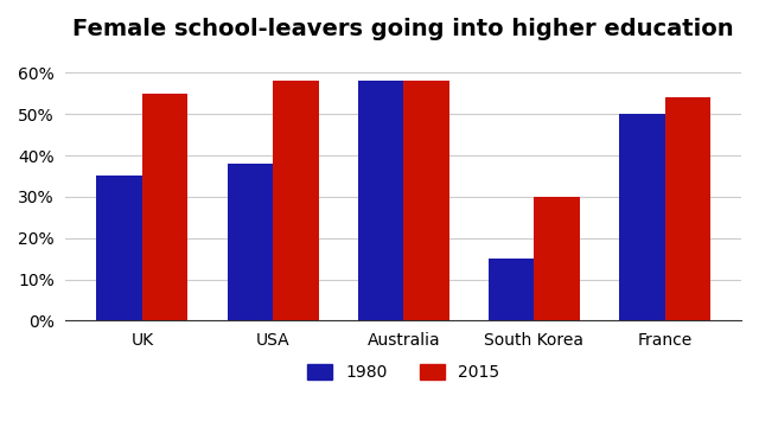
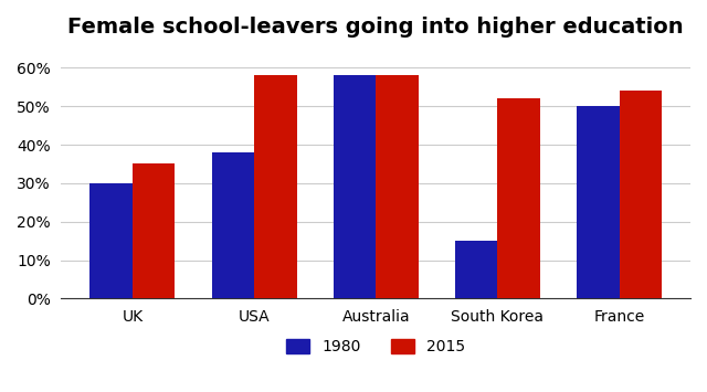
1980/UK: 35% -> 30%
2015/UK: 55% -> 35%
2015/South Korea: 30% -> 52%
